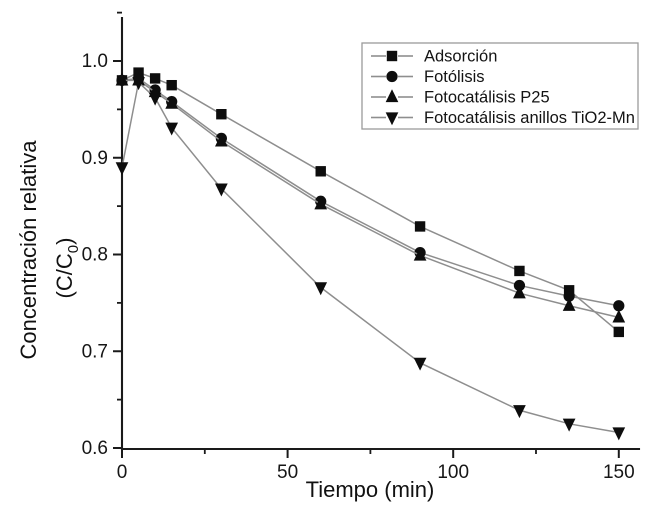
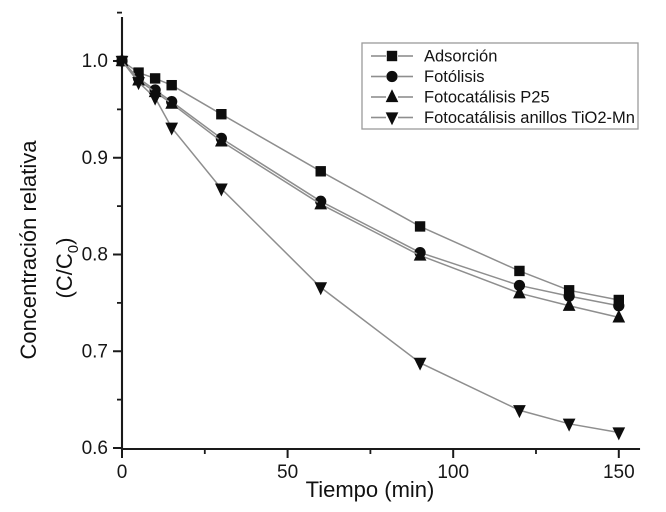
Adsorción/0: 0.98 -> 1.00
Fotólisis/0: 0.98 -> 1.00
Fotocatálisis P25/0: 0.98 -> 1.00
Fotocatálisis anillos TiO2-Mn/0: 0.89 -> 1.00
Adsorción/150: 0.72 -> 0.75
